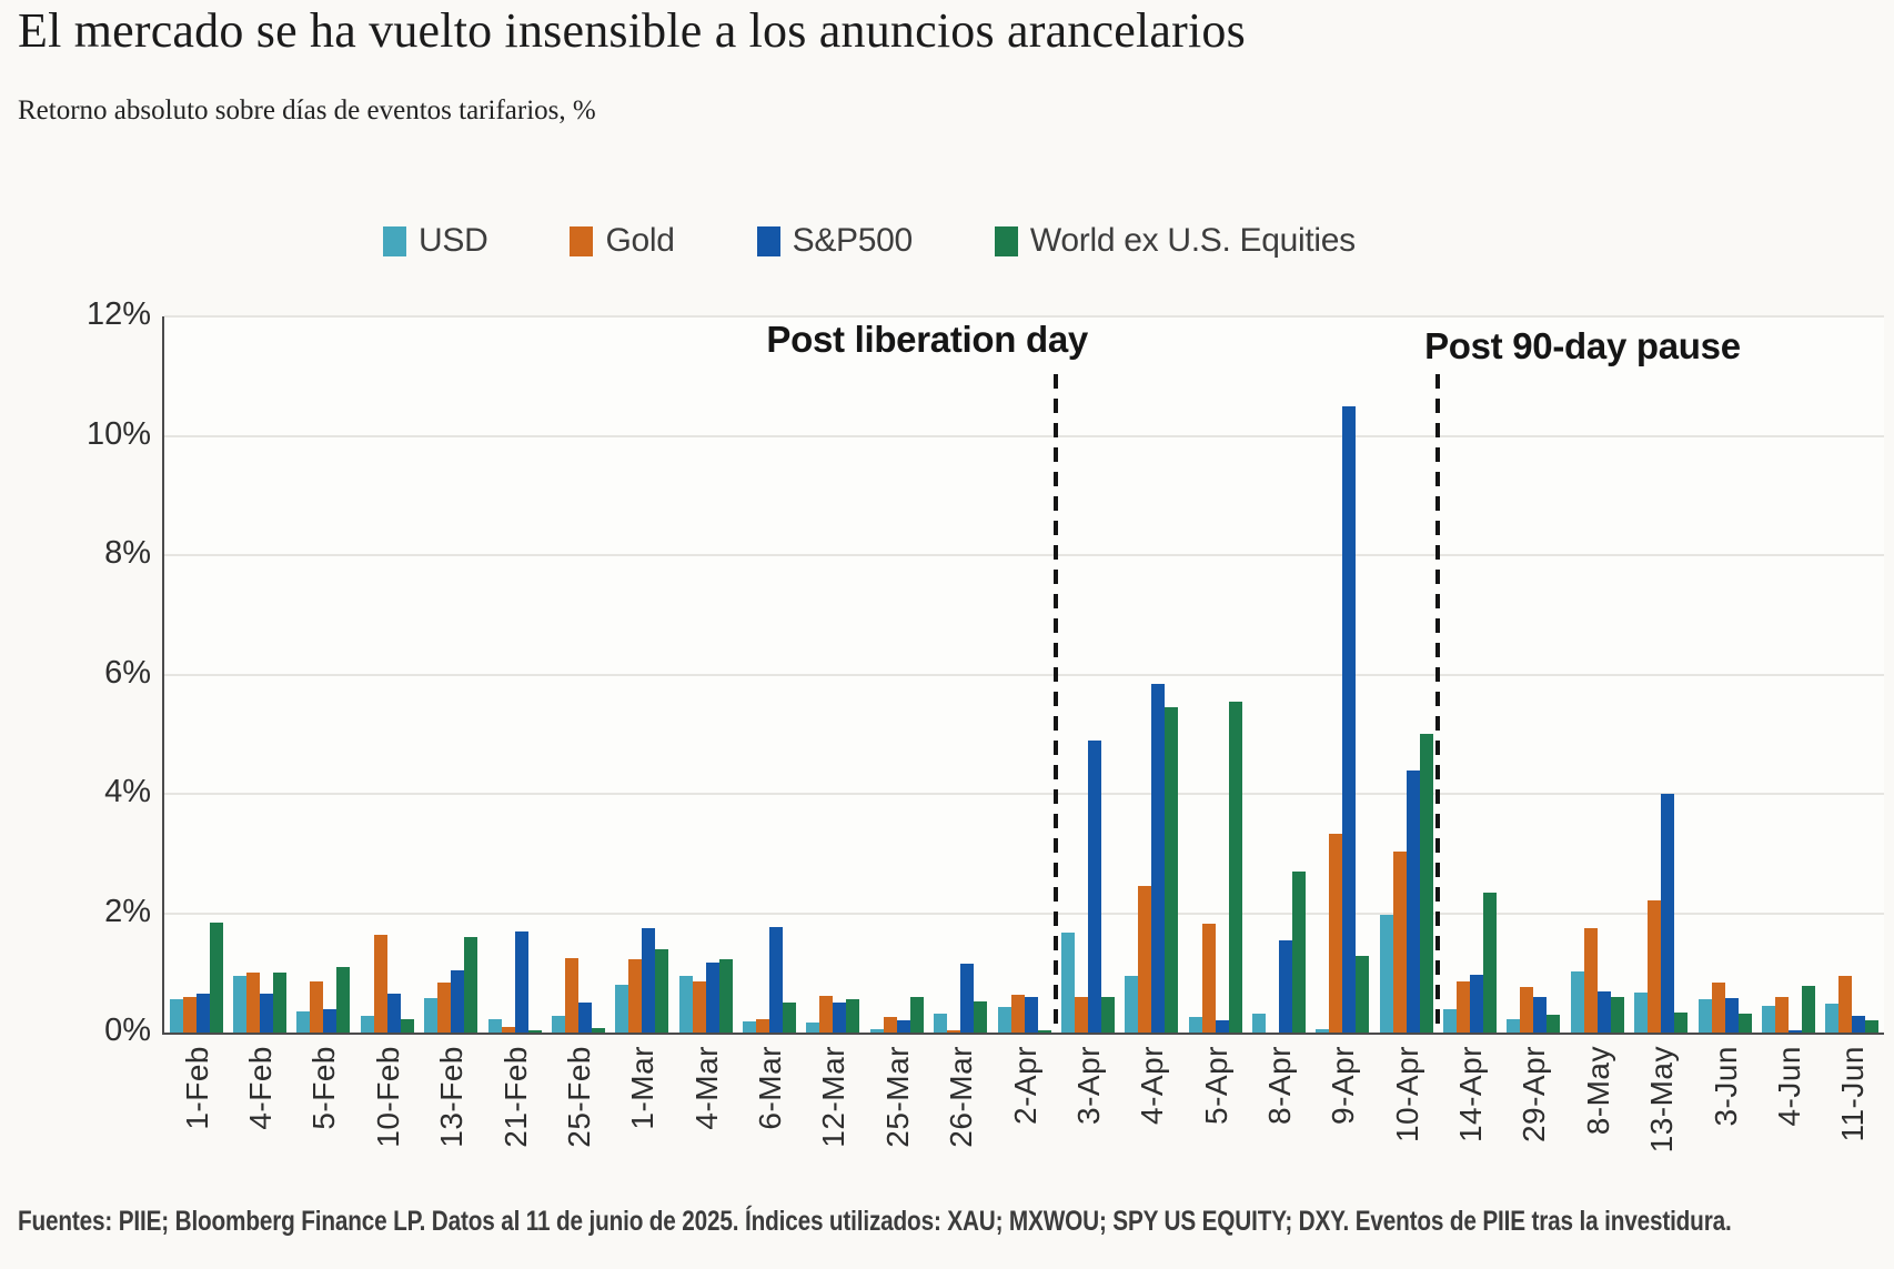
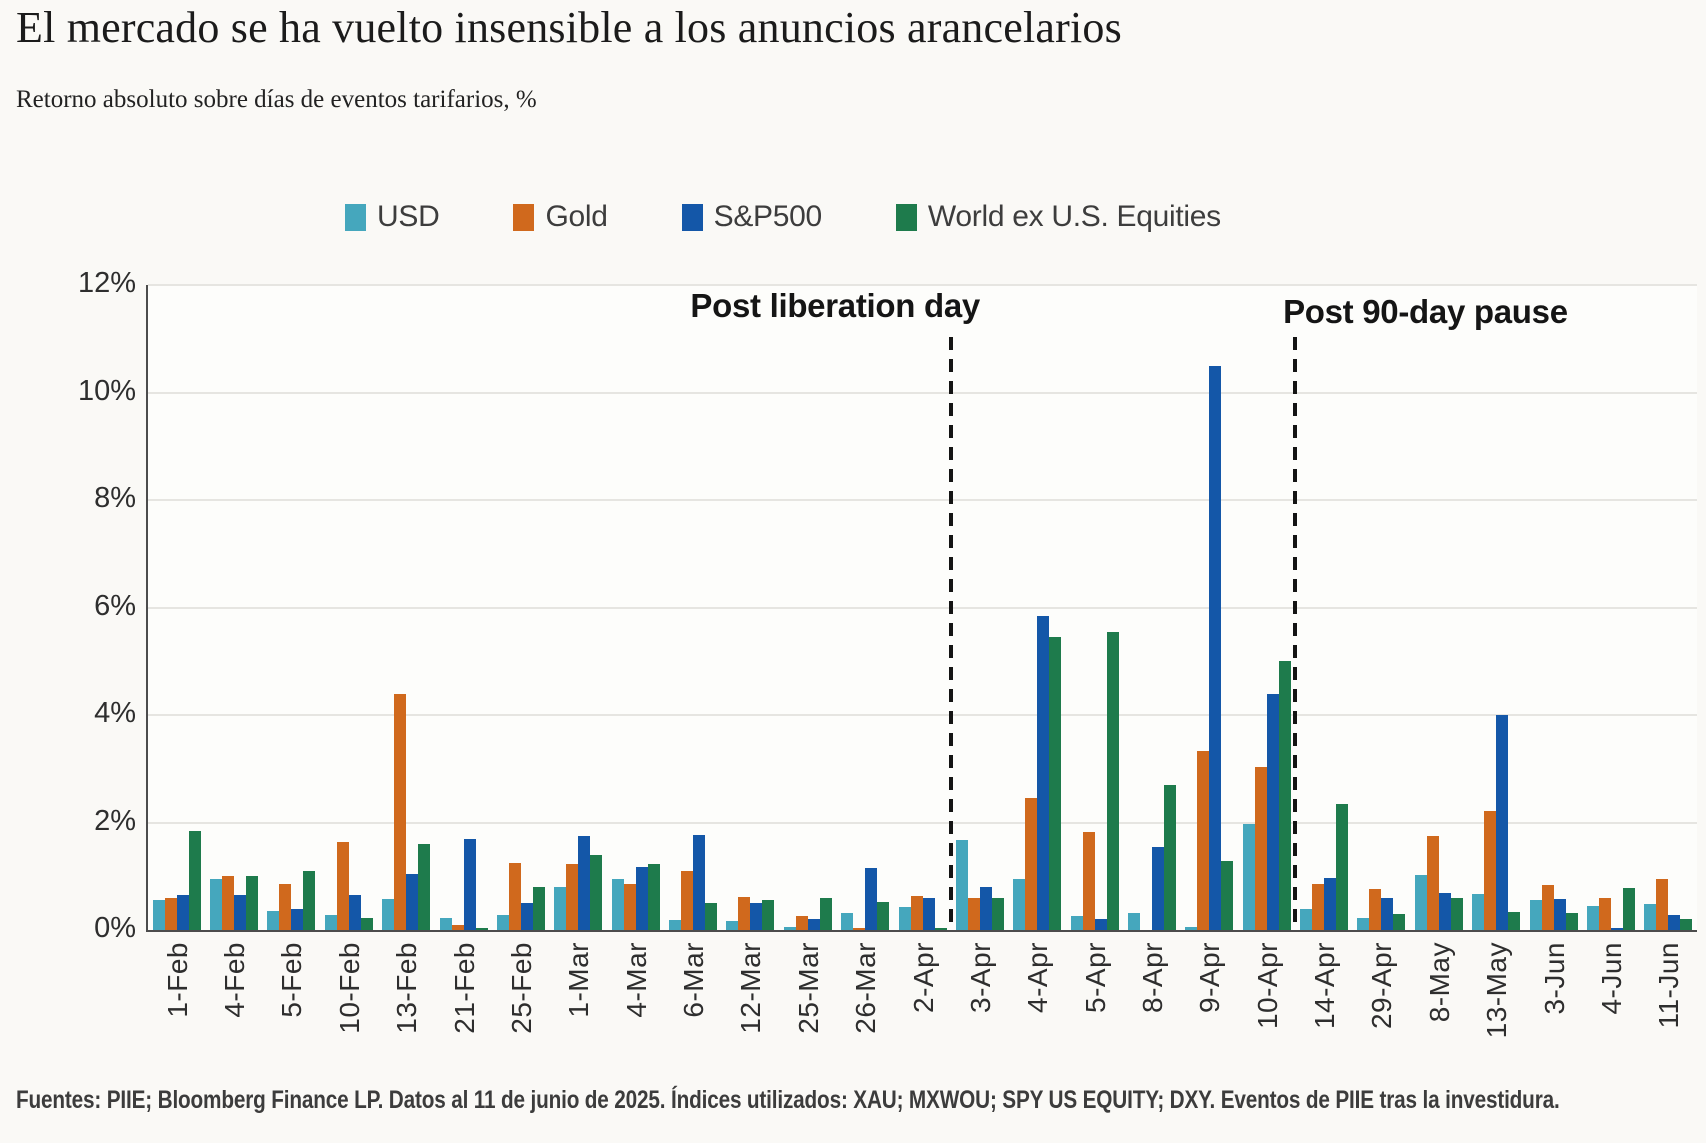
Gold/13-Feb: 0.8% -> 4.4%
World ex U.S. Equities/25-Feb: 0.1% -> 0.8%
Gold/6-Mar: 0.2% -> 1.1%
S&P500/3-Apr: 4.9% -> 0.8%
